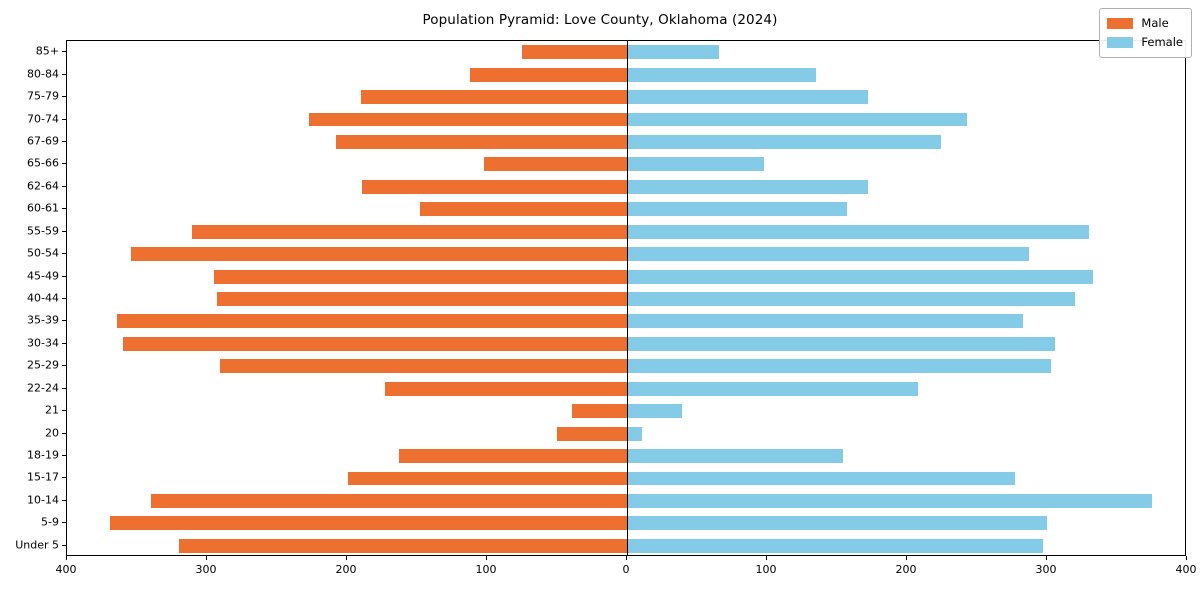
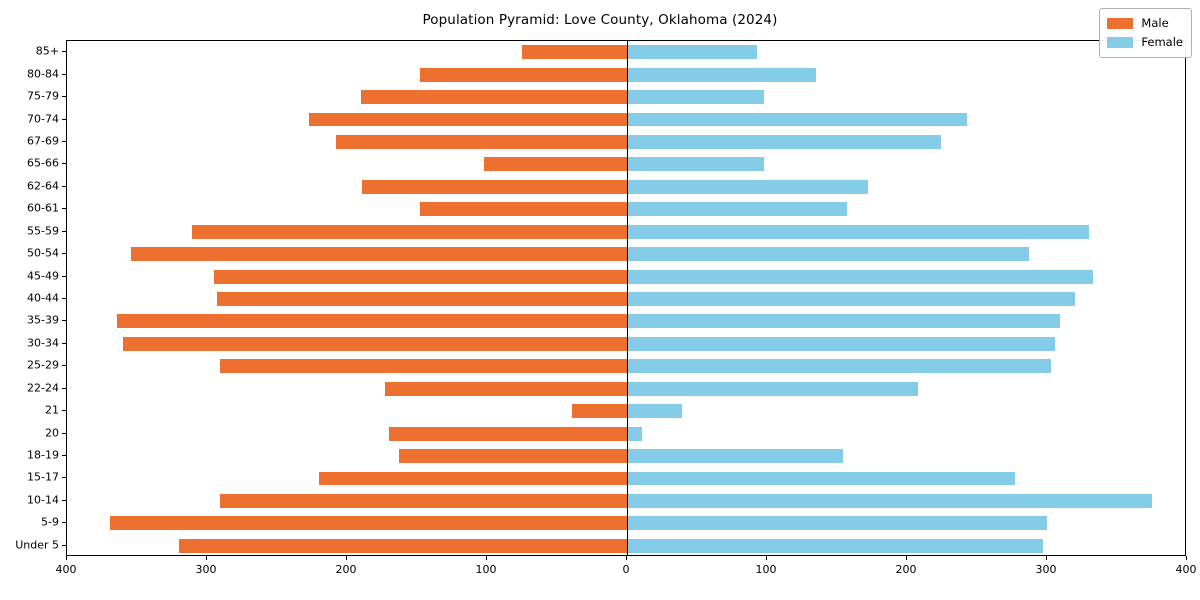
Female/85+: 66 -> 93
Male/80-84: 112 -> 148
Female/75-79: 172 -> 98
Female/35-39: 283 -> 309
Male/20: 50 -> 170
Male/15-17: 199 -> 220
Male/10-14: 340 -> 291
